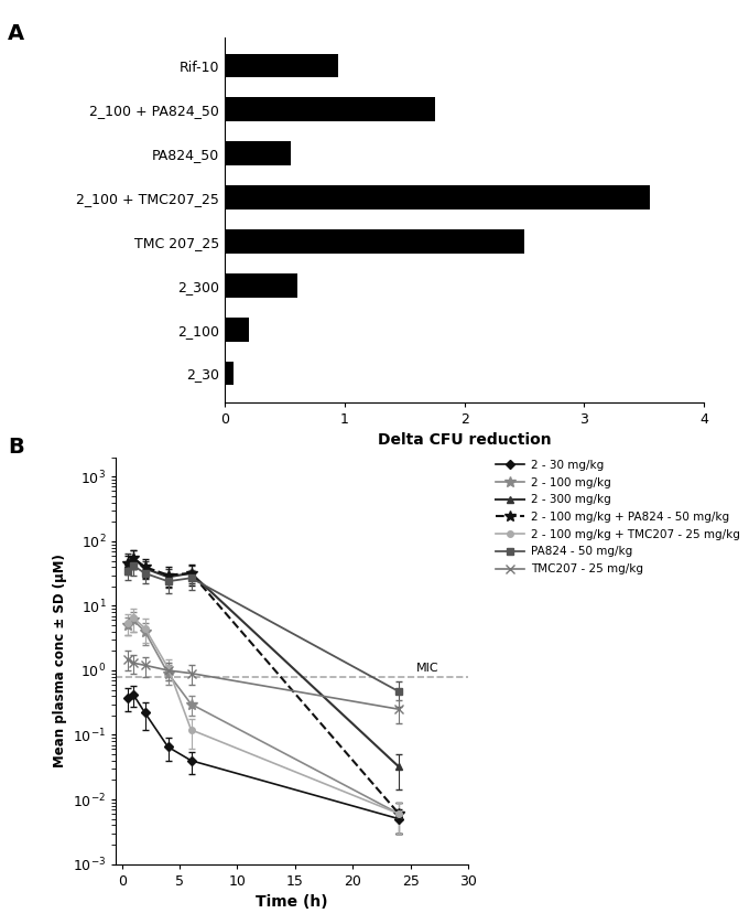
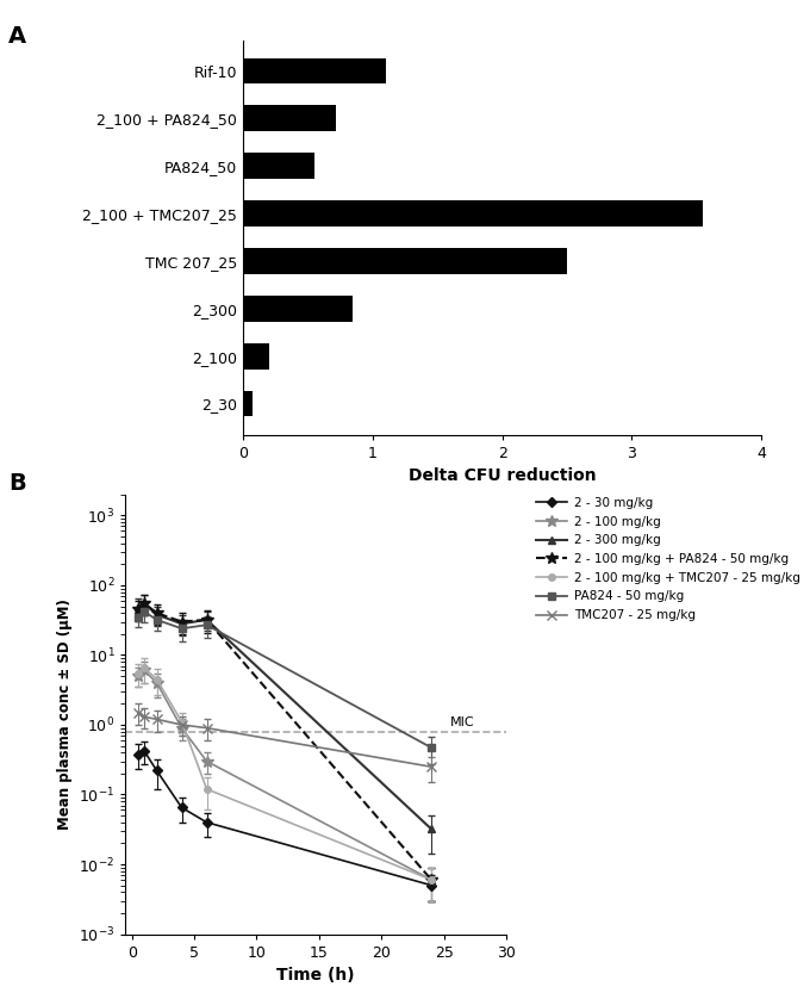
Rif-10: 0.95 -> 1.10
2_100 + PA824_50: 1.76 -> 0.72
2_300: 0.61 -> 0.85
